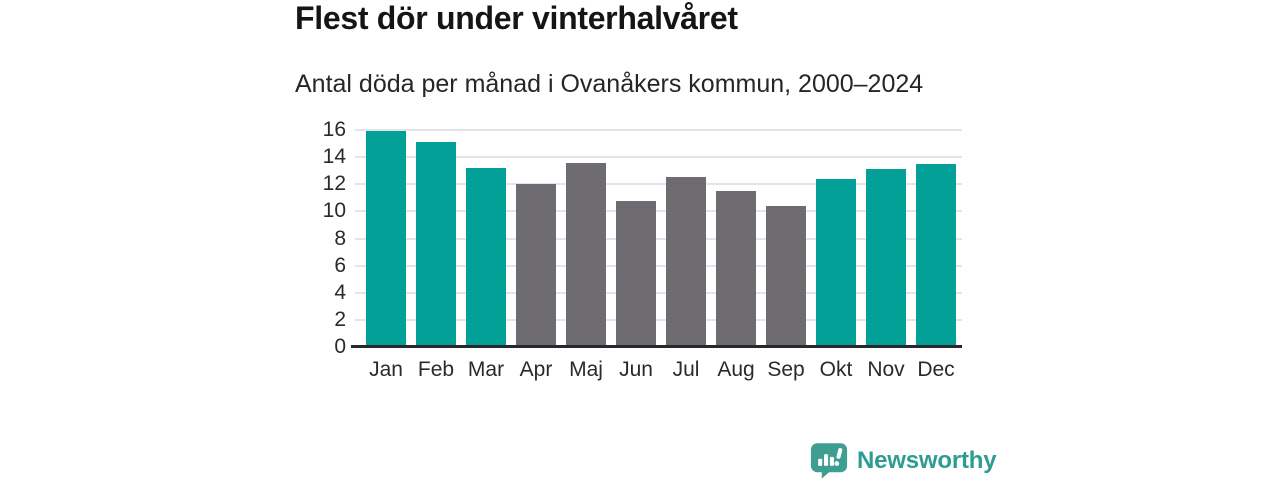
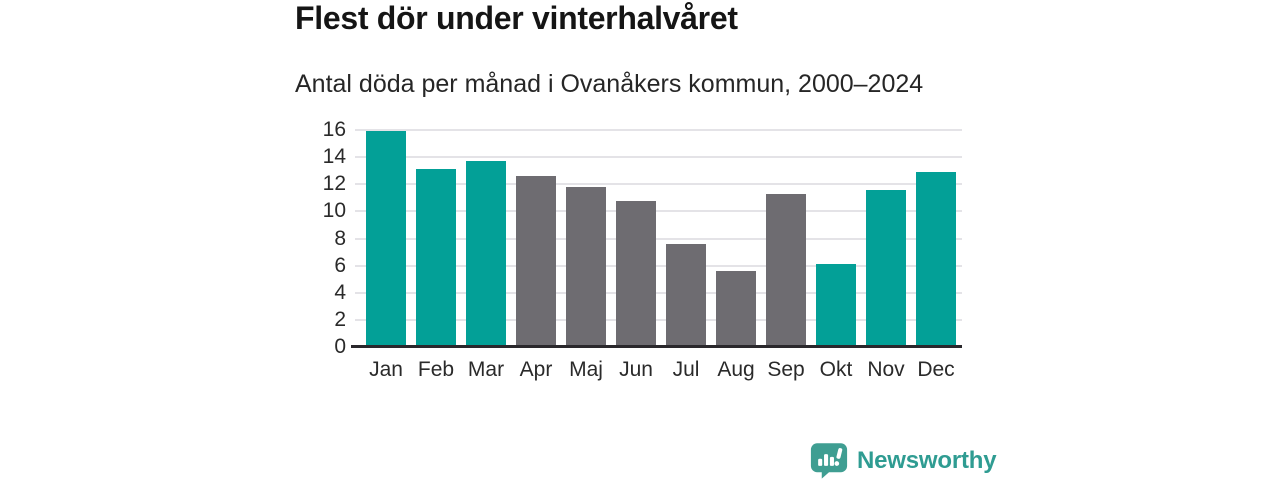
Feb: 15.1 -> 13.1
Mar: 13.2 -> 13.7
Apr: 12.0 -> 12.6
Maj: 13.6 -> 11.8
Jul: 12.5 -> 7.6
Aug: 11.5 -> 5.6
Sep: 10.4 -> 11.3
Okt: 12.4 -> 6.1
Nov: 13.1 -> 11.6
Dec: 13.5 -> 12.9
